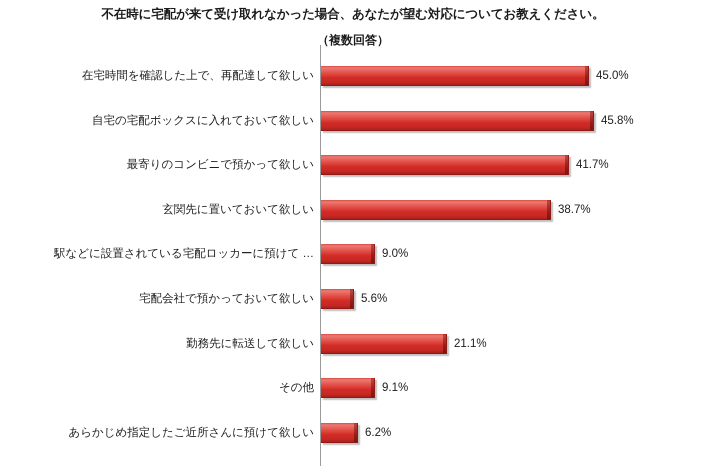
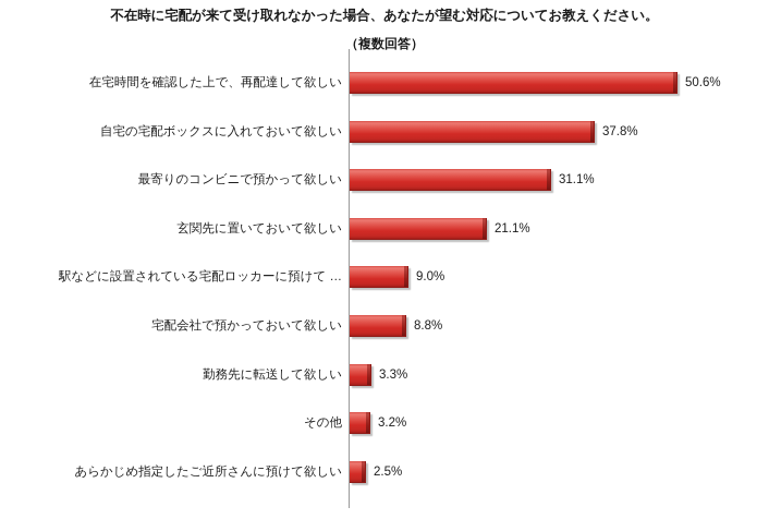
在宅時間を確認した上で、再配達して欲しい: 45.0% -> 50.6%
自宅の宅配ボックスに入れておいて欲しい: 45.8% -> 37.8%
最寄りのコンビニで預かって欲しい: 41.7% -> 31.1%
玄関先に置いておいて欲しい: 38.7% -> 21.1%
宅配会社で預かっておいて欲しい: 5.6% -> 8.8%
勤務先に転送して欲しい: 21.1% -> 3.3%
その他: 9.1% -> 3.2%
あらかじめ指定したご近所さんに預けて欲しい: 6.2% -> 2.5%
